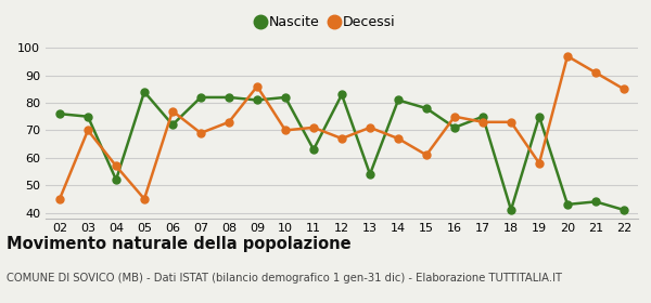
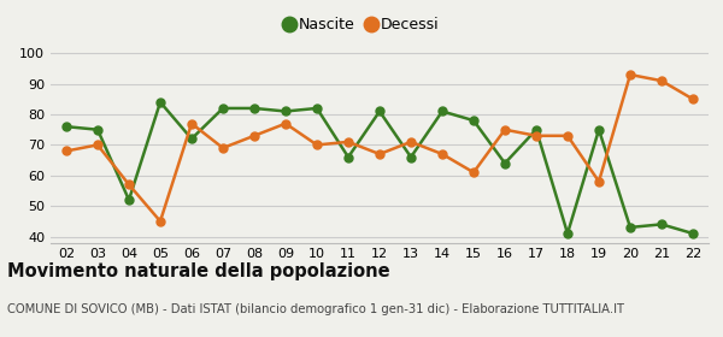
Decessi/02: 45 -> 68
Decessi/09: 86 -> 77
Nascite/11: 63 -> 66
Nascite/12: 83 -> 81
Nascite/13: 54 -> 66
Nascite/16: 71 -> 64
Decessi/20: 97 -> 93
